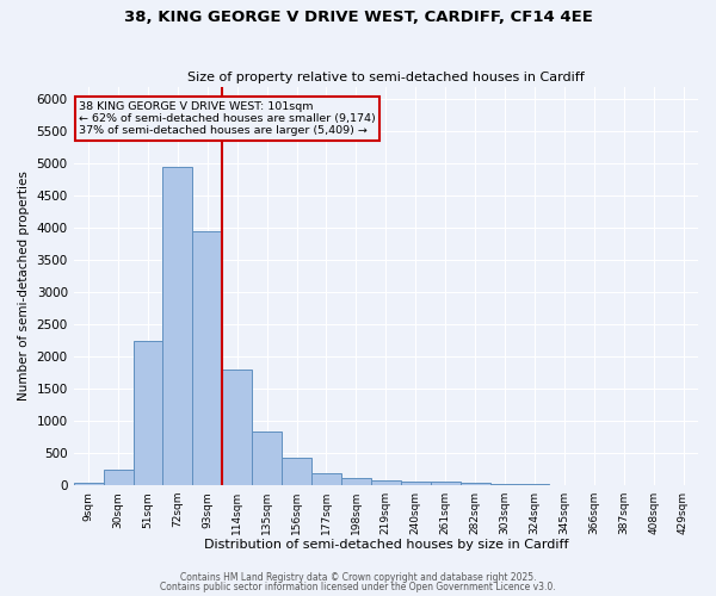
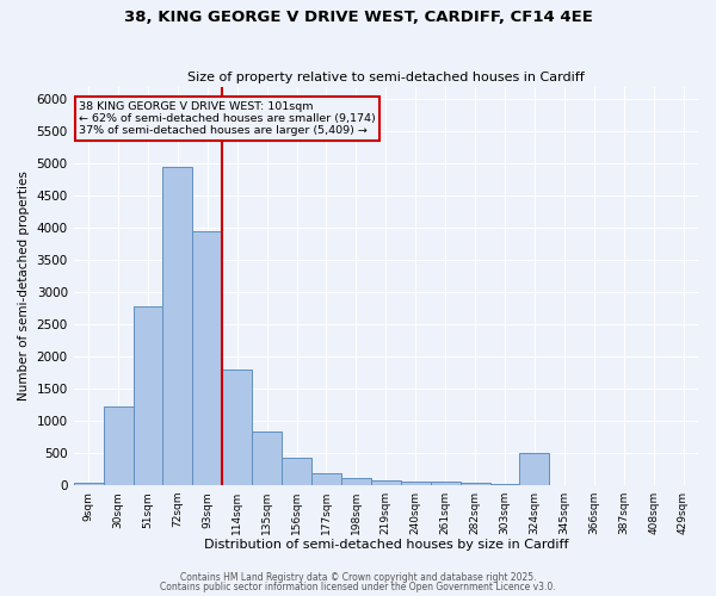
30sqm: 250 -> 1220
51sqm: 2250 -> 2780
324sqm: 20 -> 500
